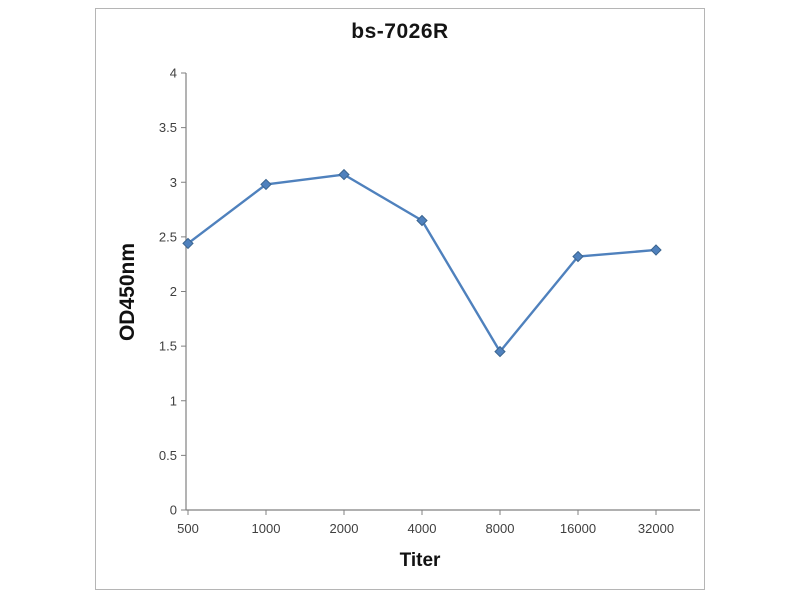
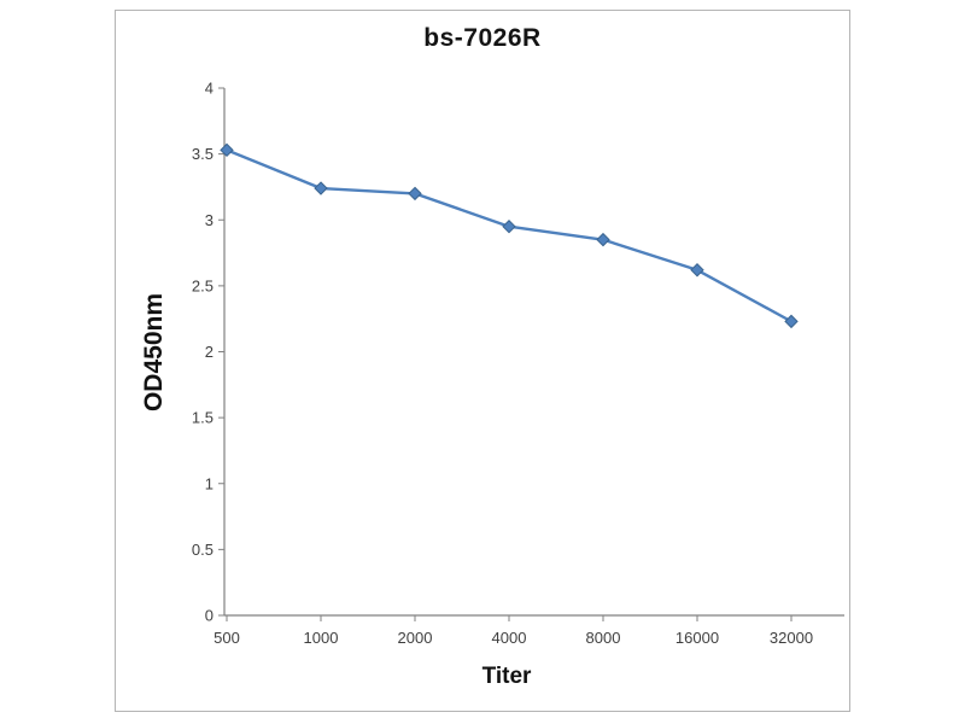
500: 2.44 -> 3.53
1000: 2.98 -> 3.24
2000: 3.07 -> 3.20
4000: 2.65 -> 2.95
8000: 1.45 -> 2.85
16000: 2.32 -> 2.62
32000: 2.38 -> 2.23
